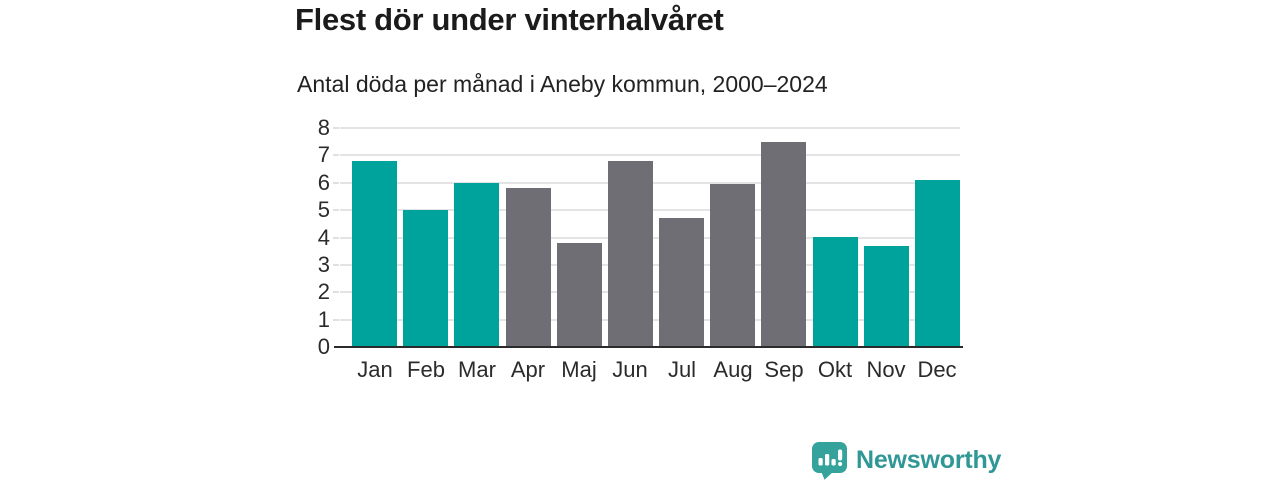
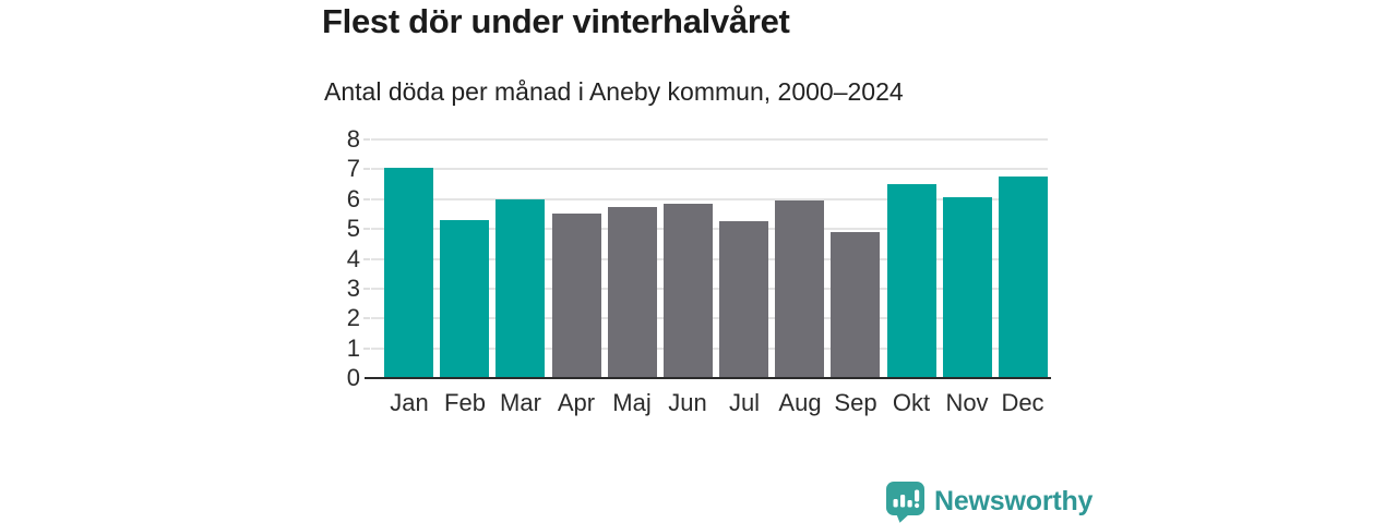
Jan: 6.8 -> 7.0
Feb: 5.0 -> 5.3
Apr: 5.8 -> 5.5
Maj: 3.8 -> 5.8
Jun: 6.8 -> 5.8
Jul: 4.7 -> 5.2
Sep: 7.5 -> 4.9
Okt: 4.0 -> 6.5
Nov: 3.7 -> 6.0
Dec: 6.1 -> 6.8
